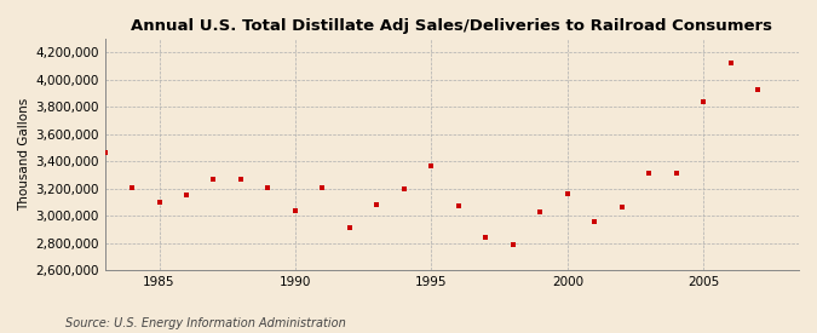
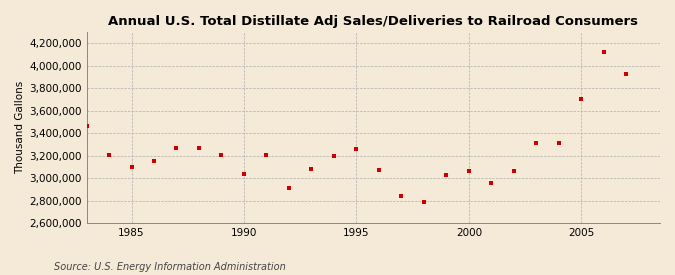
1995: 3,370,000 -> 3,260,000
2000: 3,160,000 -> 3,060,000
2005: 3,840,000 -> 3,700,000
